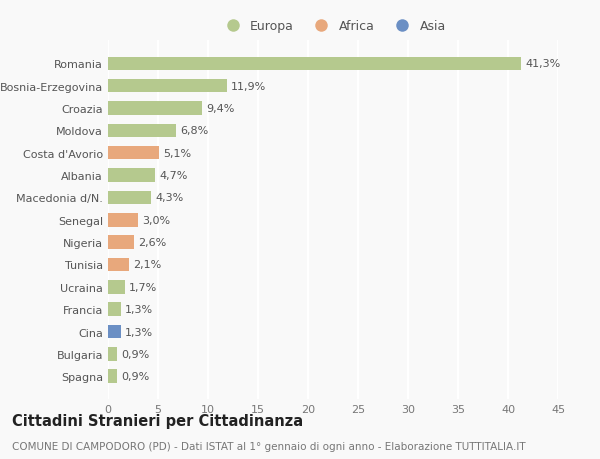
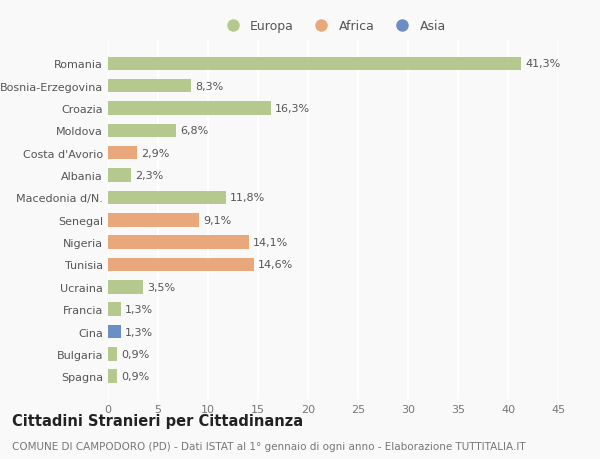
Bosnia-Erzegovina: 11,9% -> 8,3%
Croazia: 9,4% -> 16,3%
Costa d'Avorio: 5,1% -> 2,9%
Albania: 4,7% -> 2,3%
Macedonia d/N.: 4,3% -> 11,8%
Senegal: 3,0% -> 9,1%
Nigeria: 2,6% -> 14,1%
Tunisia: 2,1% -> 14,6%
Ucraina: 1,7% -> 3,5%
